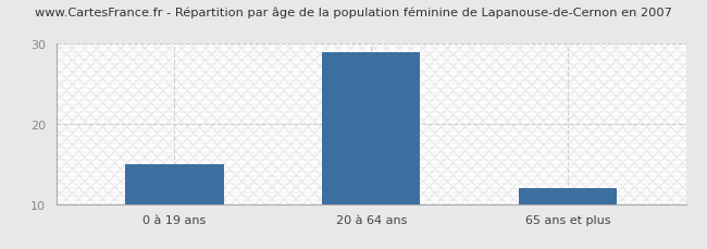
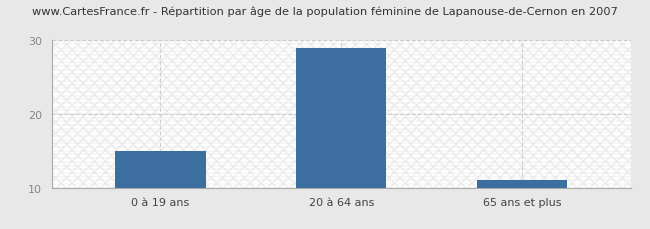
65 ans et plus: 12 -> 11
